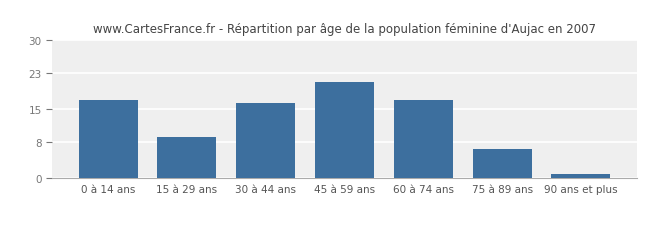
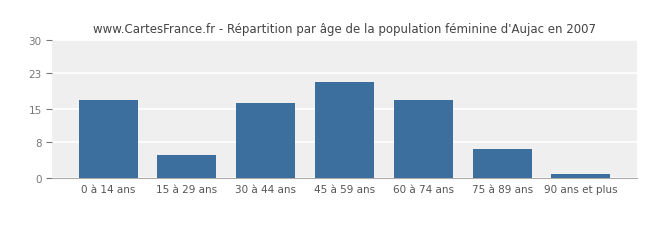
15 à 29 ans: 9.0 -> 5.0
